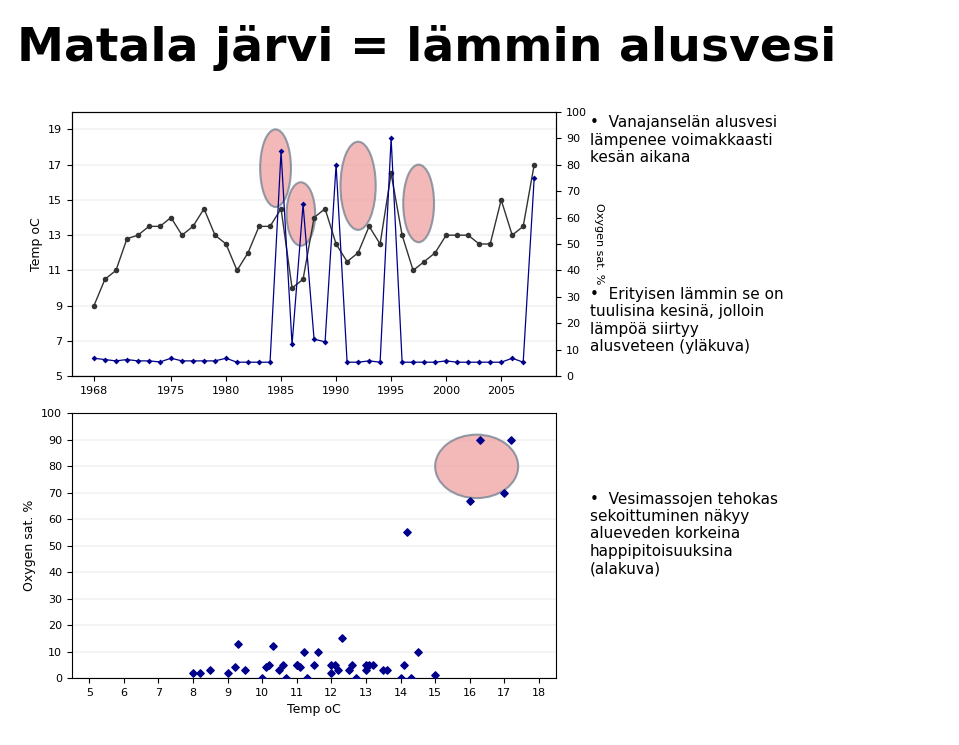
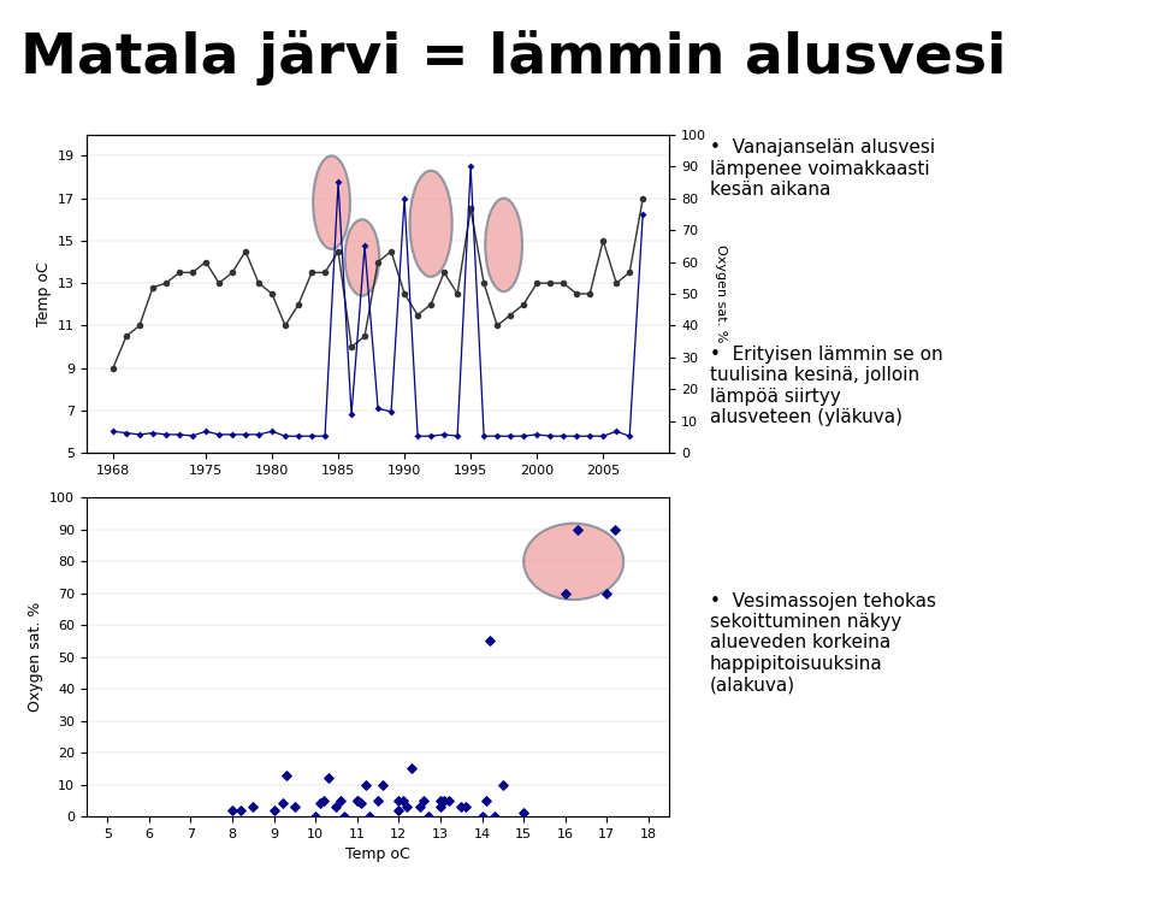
16: 67 -> 70
